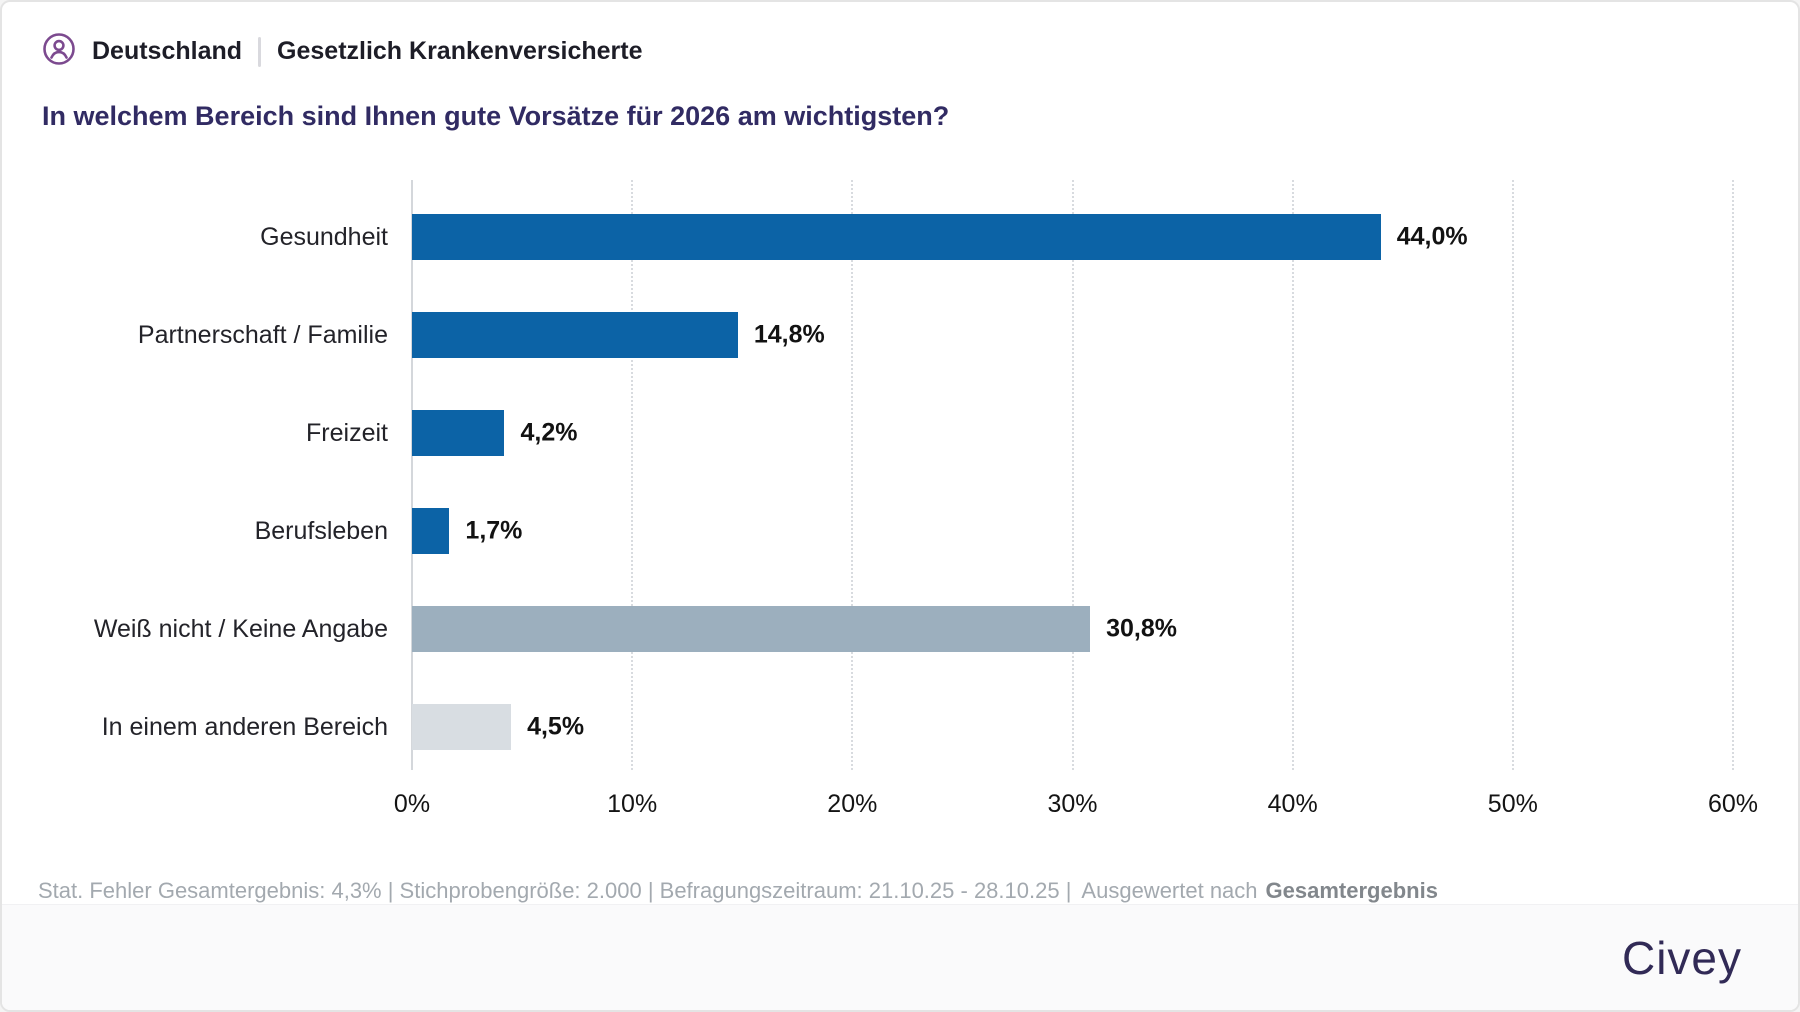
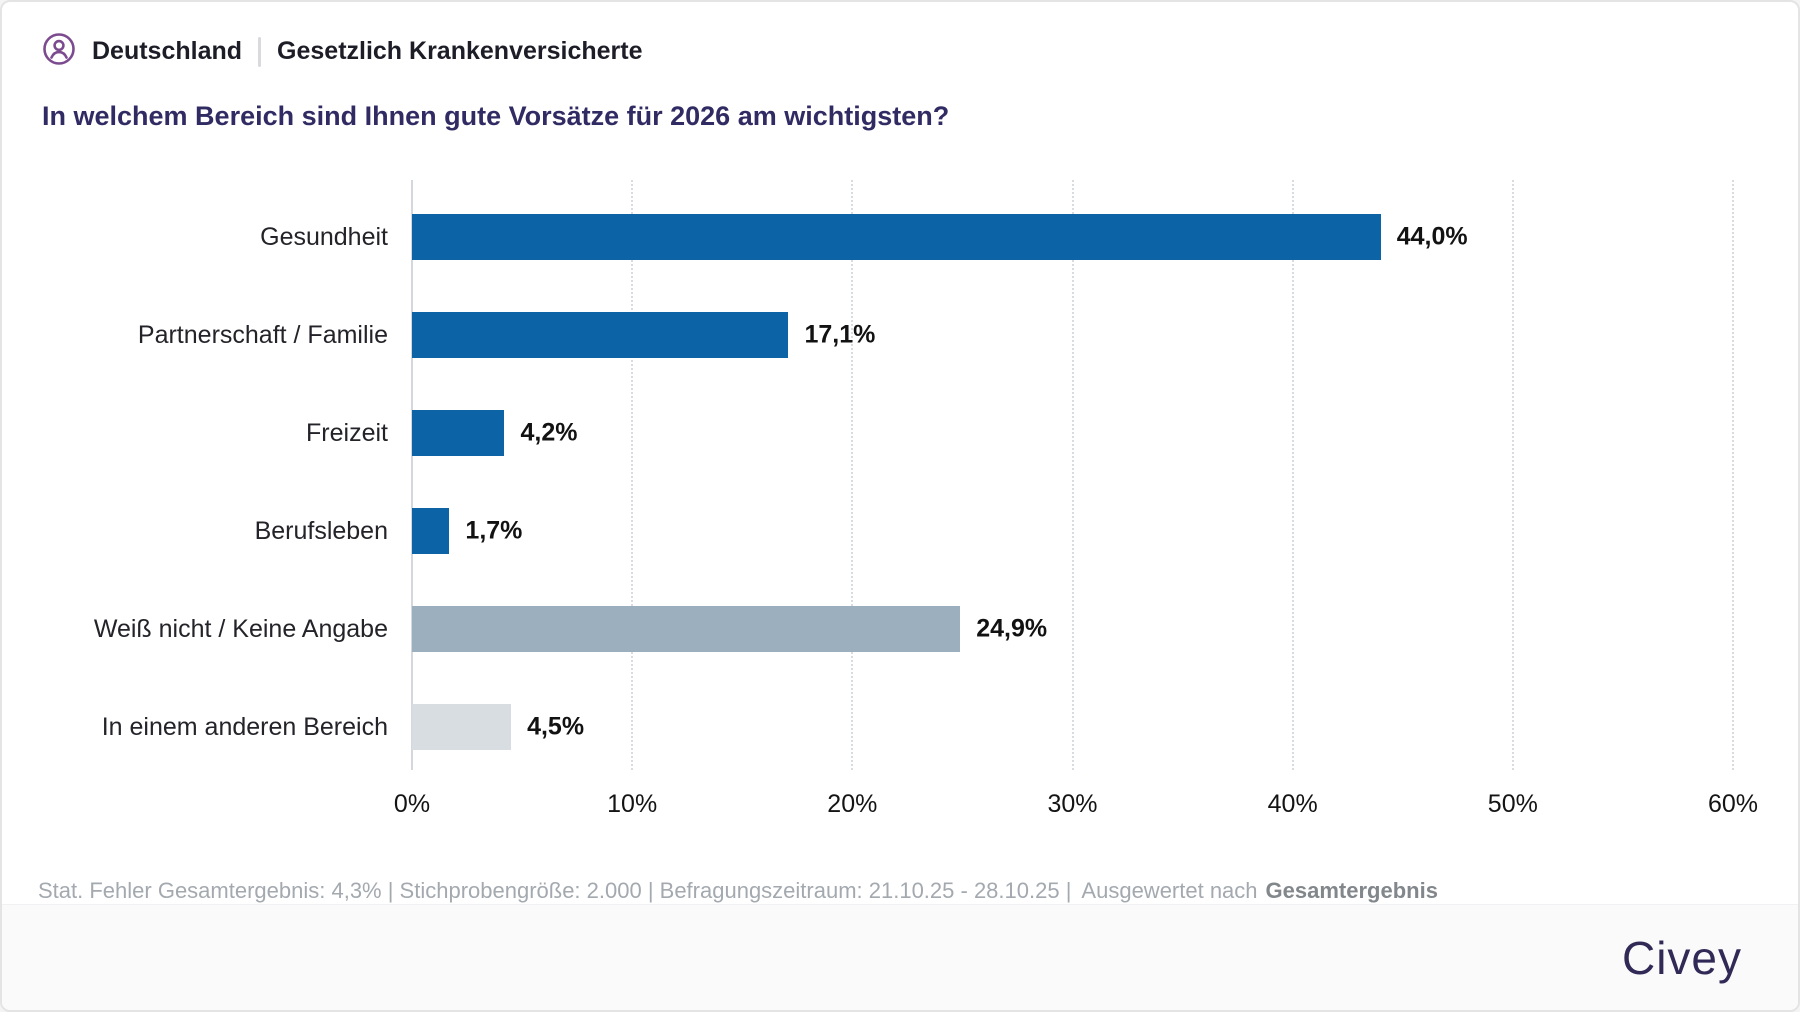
Partnerschaft / Familie: 14,8% -> 17,1%
Weiß nicht / Keine Angabe: 30,8% -> 24,9%
